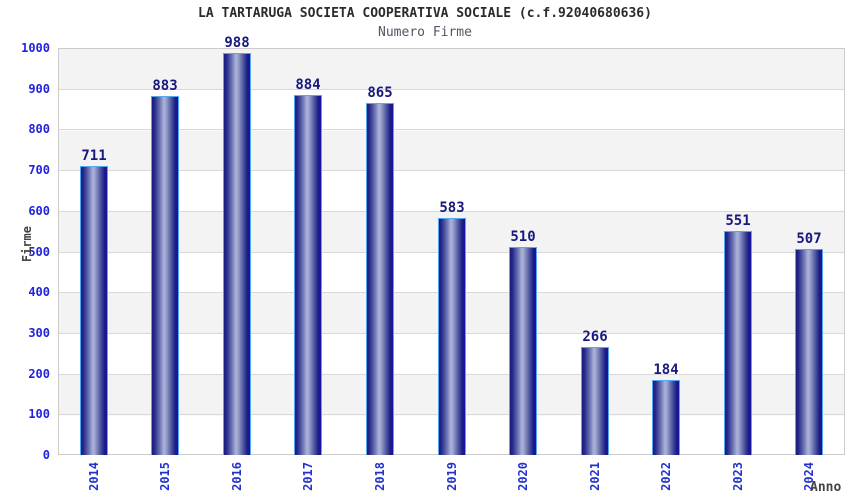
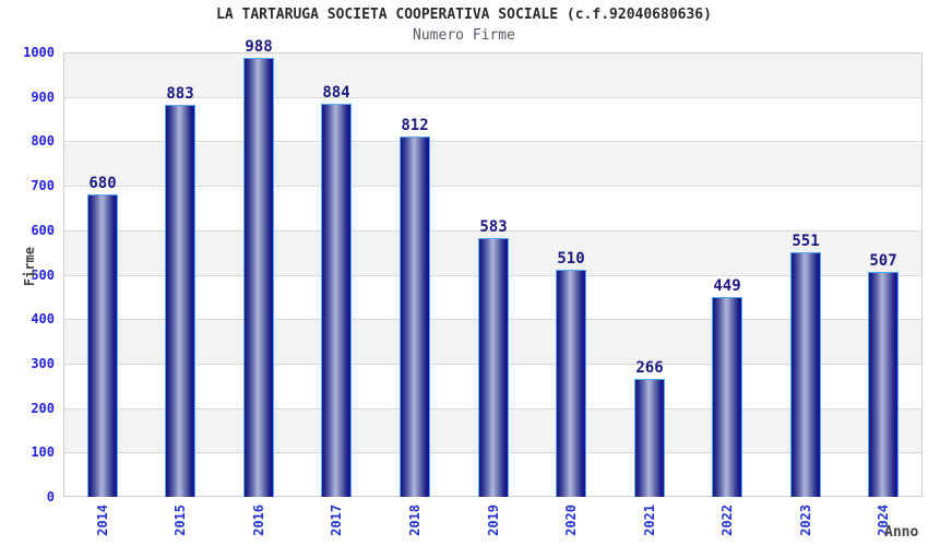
2014: 711 -> 680
2018: 865 -> 812
2022: 184 -> 449
